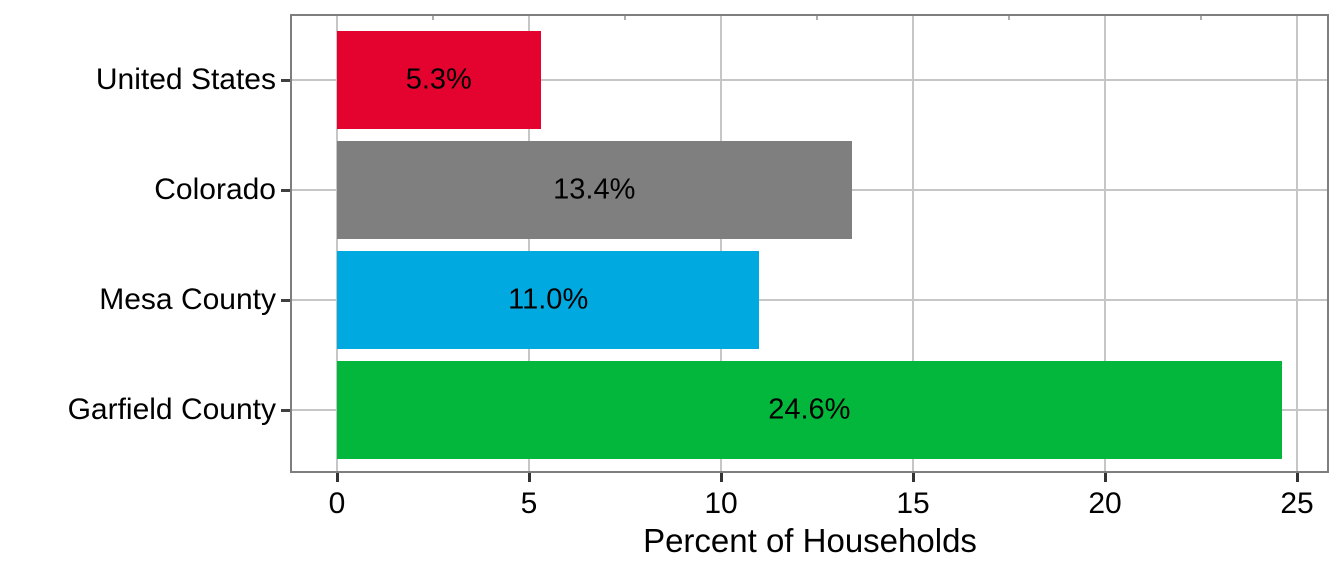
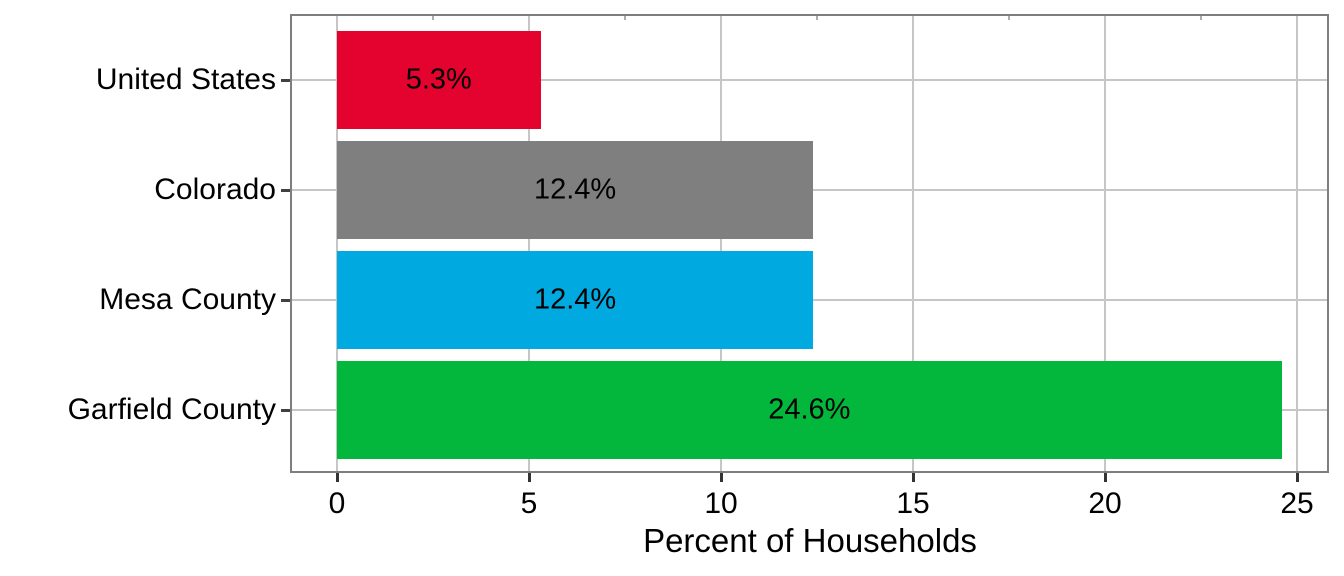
Colorado: 13.4% -> 12.4%
Mesa County: 11.0% -> 12.4%
